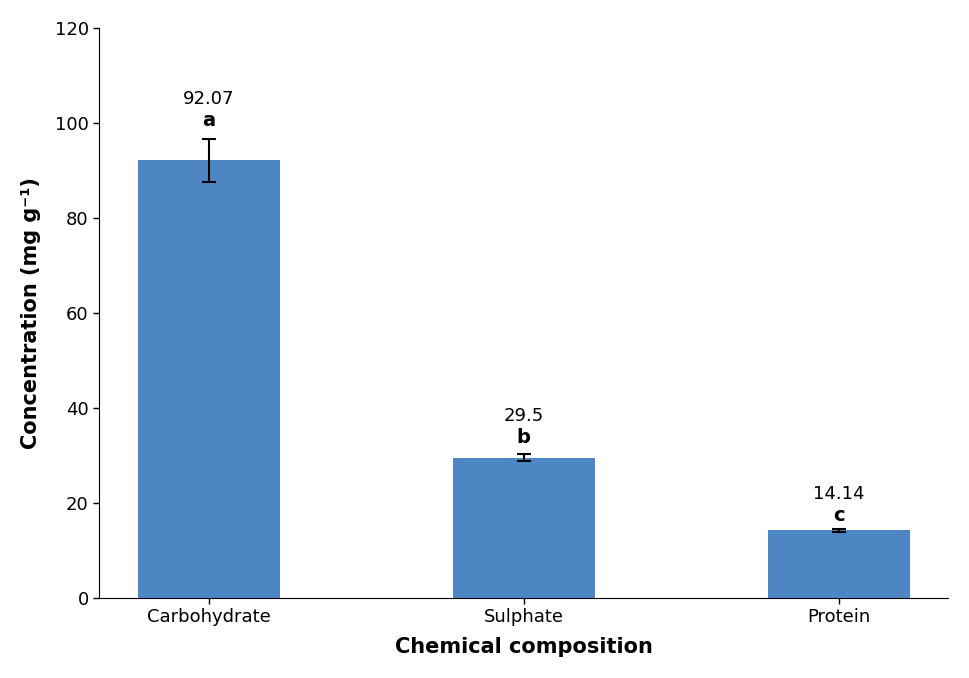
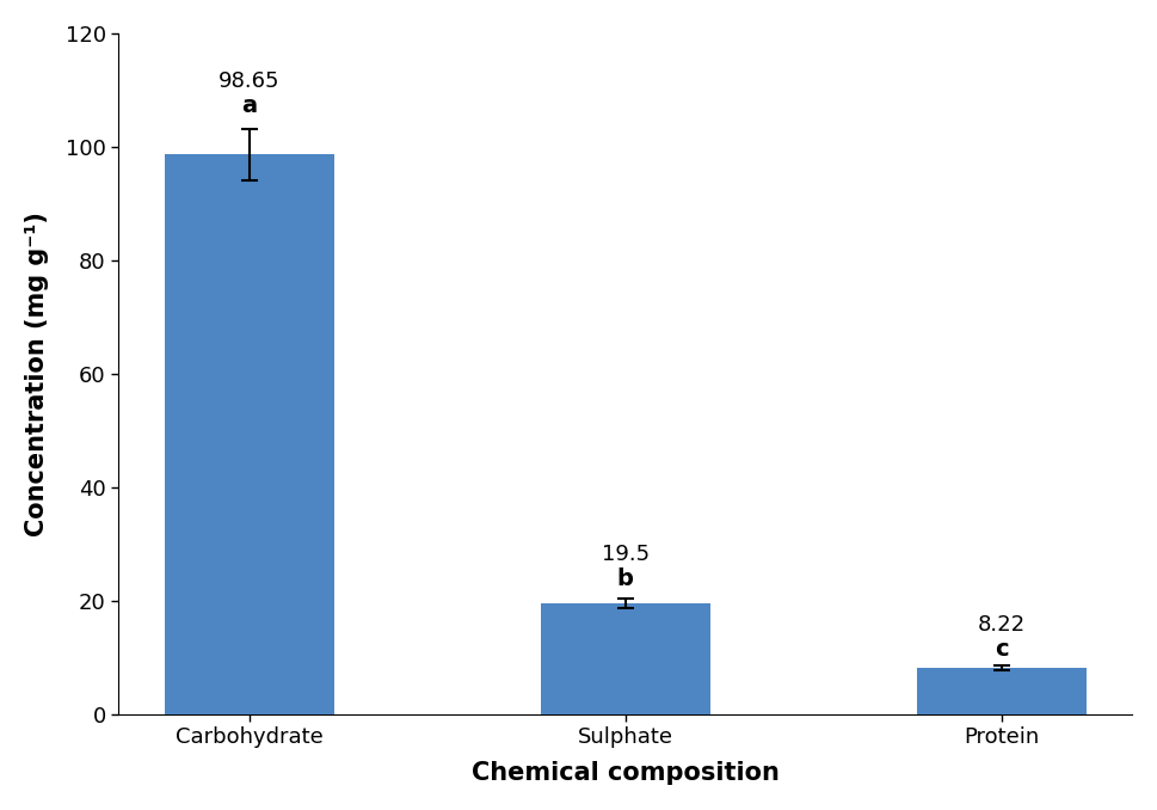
Carbohydrate: 92.07 -> 98.65
Sulphate: 29.5 -> 19.5
Protein: 14.14 -> 8.22
